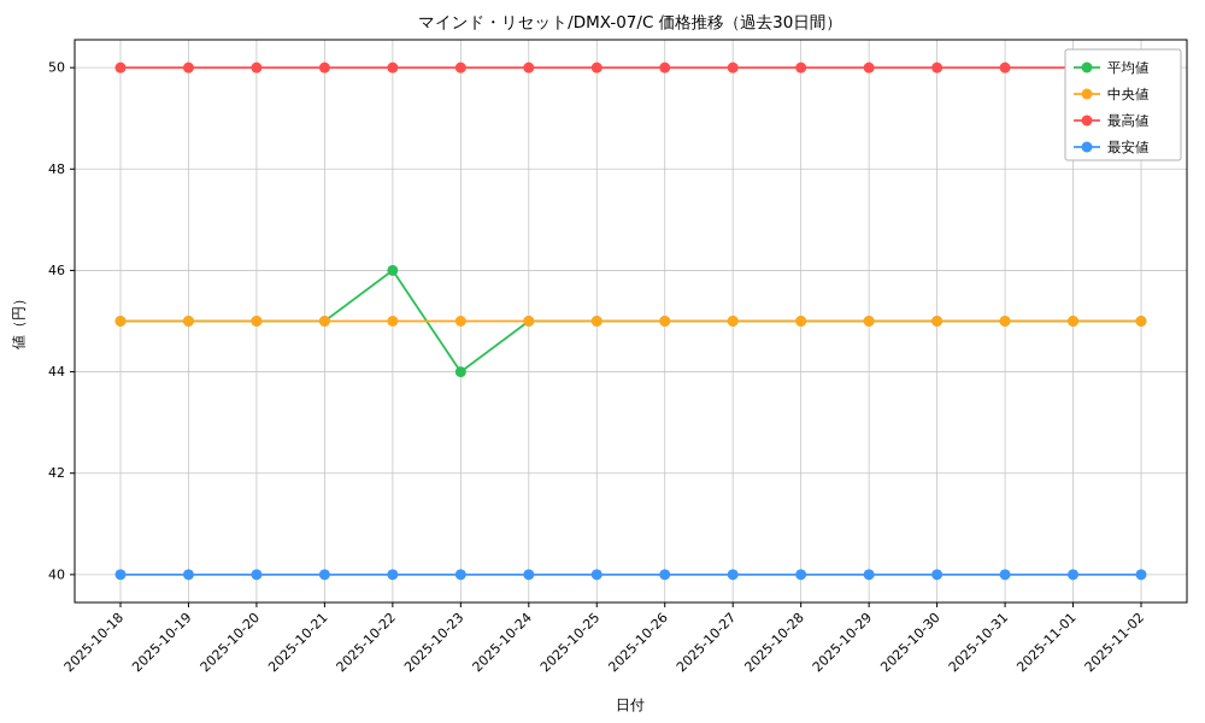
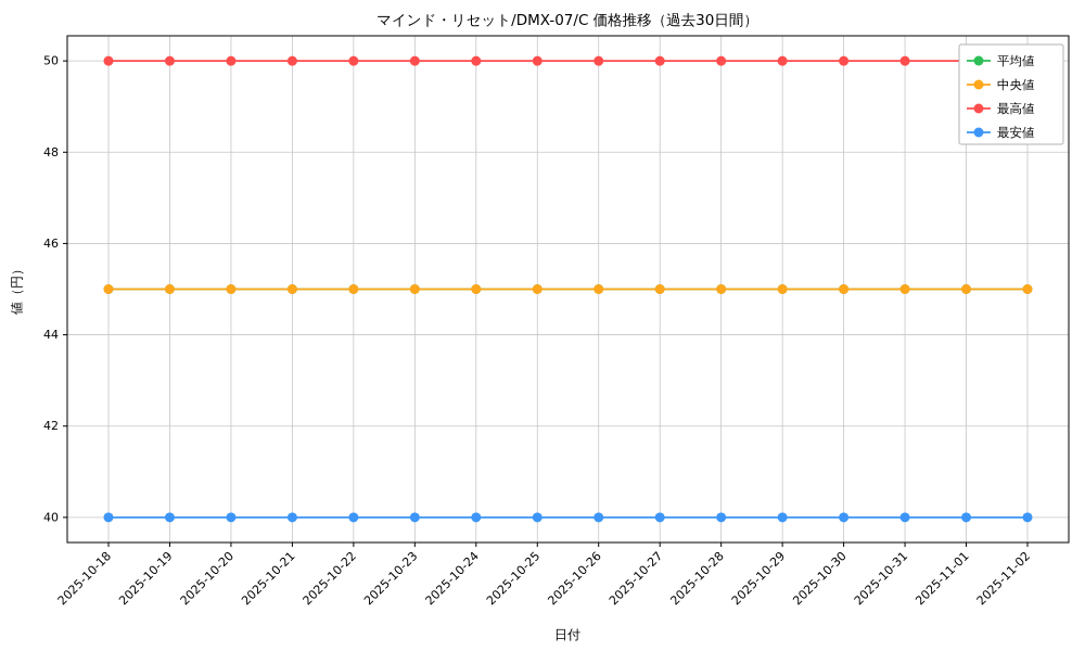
平均値/2025-10-22: 46 -> 45
平均値/2025-10-23: 44 -> 45
